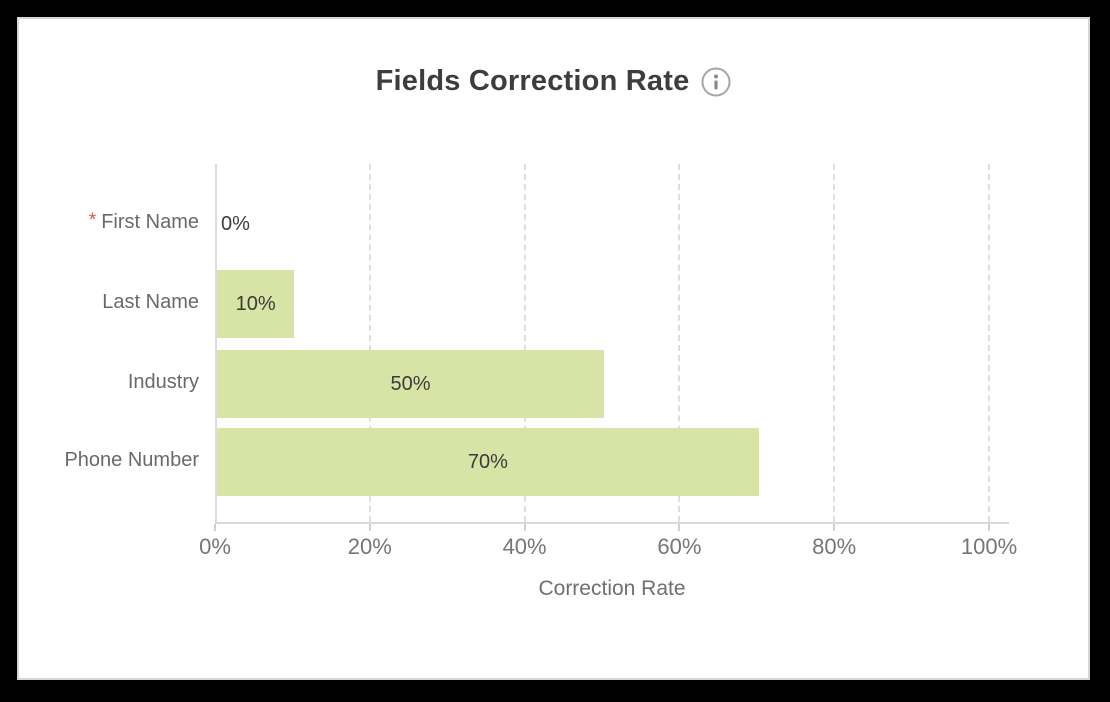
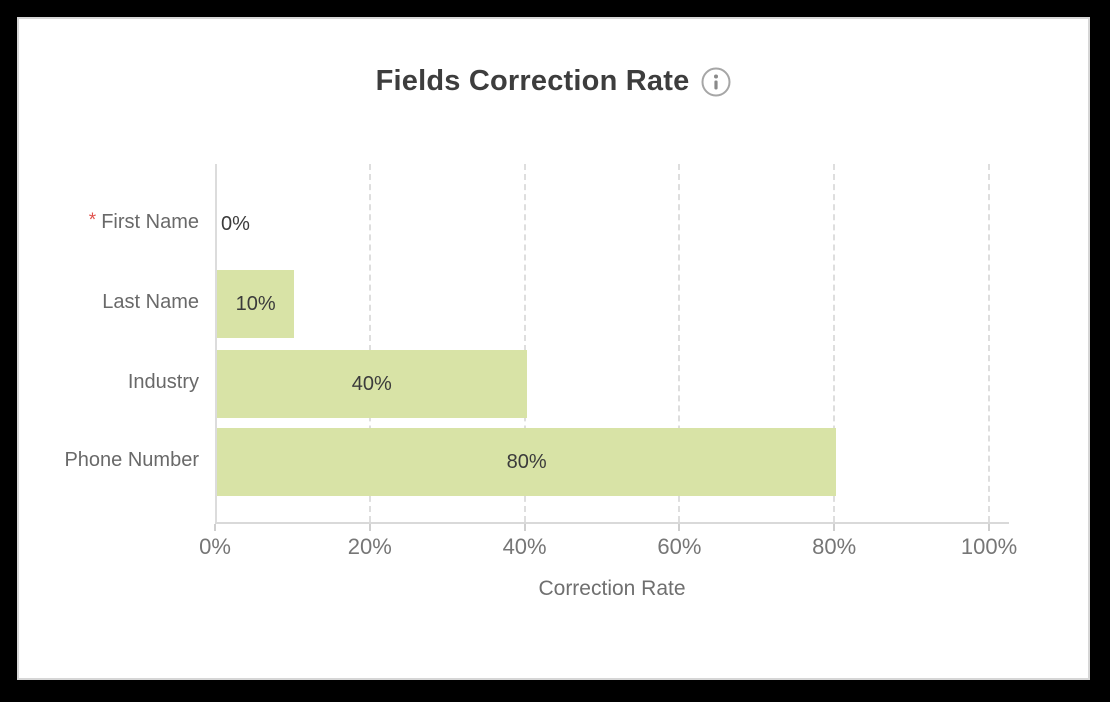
Industry: 50% -> 40%
Phone Number: 70% -> 80%
